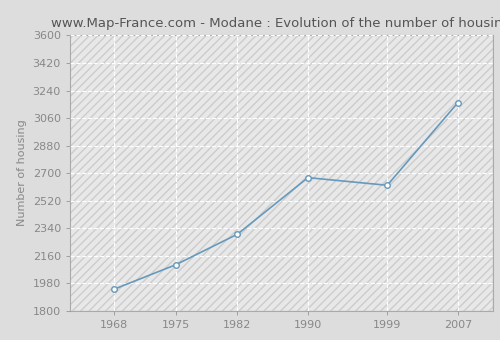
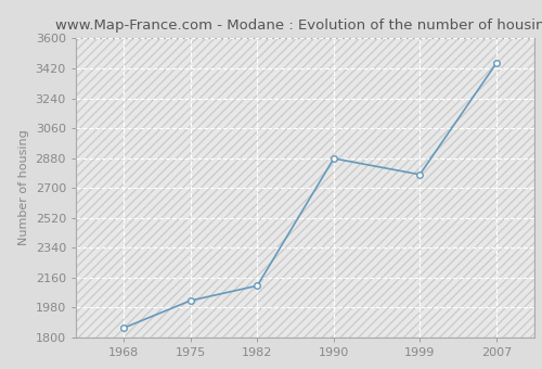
1968: 1940 -> 1860
1975: 2100 -> 2020
1982: 2300 -> 2110
1990: 2670 -> 2880
1999: 2620 -> 2780
2007: 3160 -> 3450
